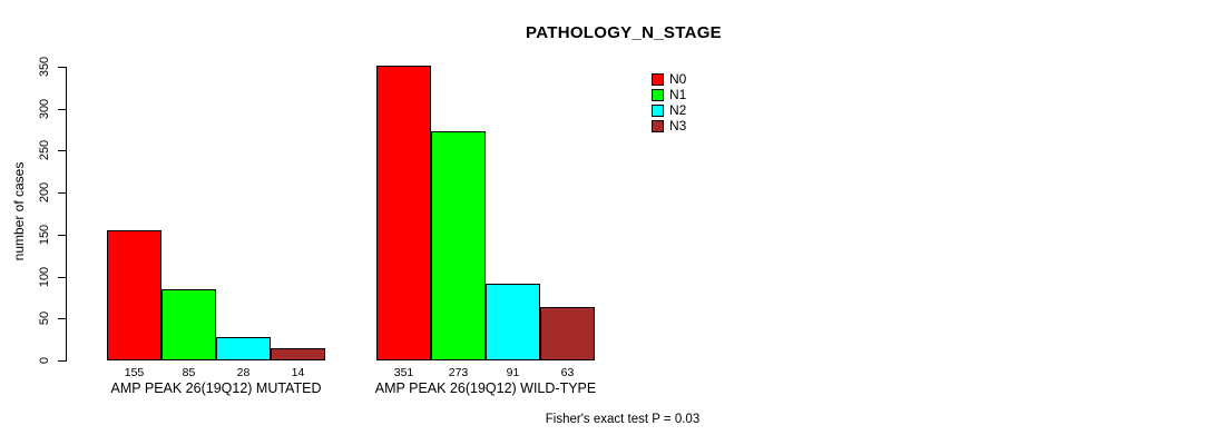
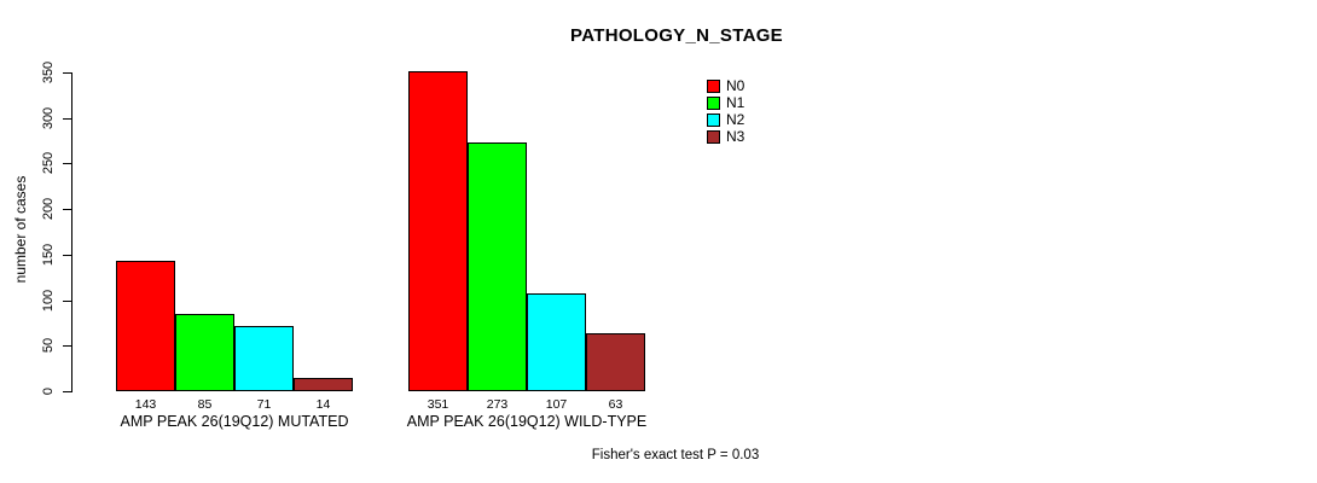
N0/AMP PEAK 26(19Q12) MUTATED: 155 -> 143
N2/AMP PEAK 26(19Q12) MUTATED: 28 -> 71
N2/AMP PEAK 26(19Q12) WILD-TYPE: 91 -> 107
